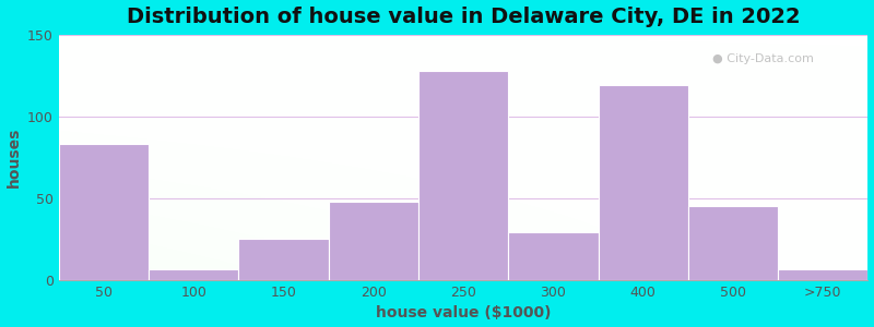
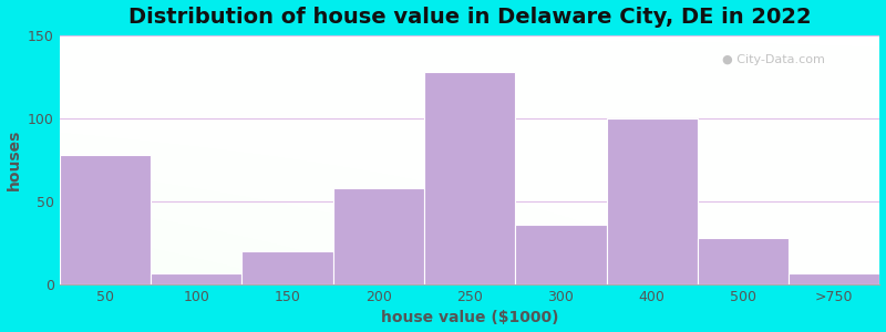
50: 83 -> 78
150: 25 -> 20
200: 48 -> 58
300: 29 -> 36
400: 119 -> 100
500: 45 -> 28
